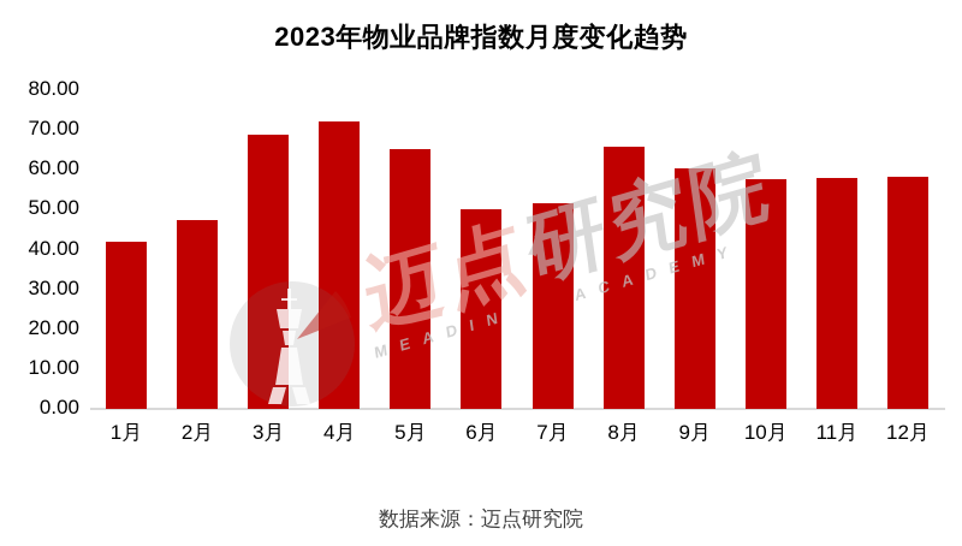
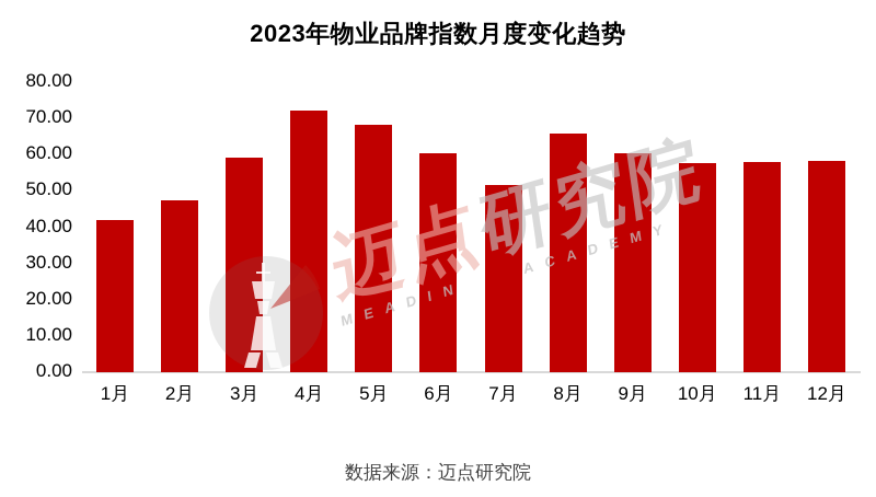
3月: 68 -> 59
5月: 65 -> 68
6月: 50 -> 60
